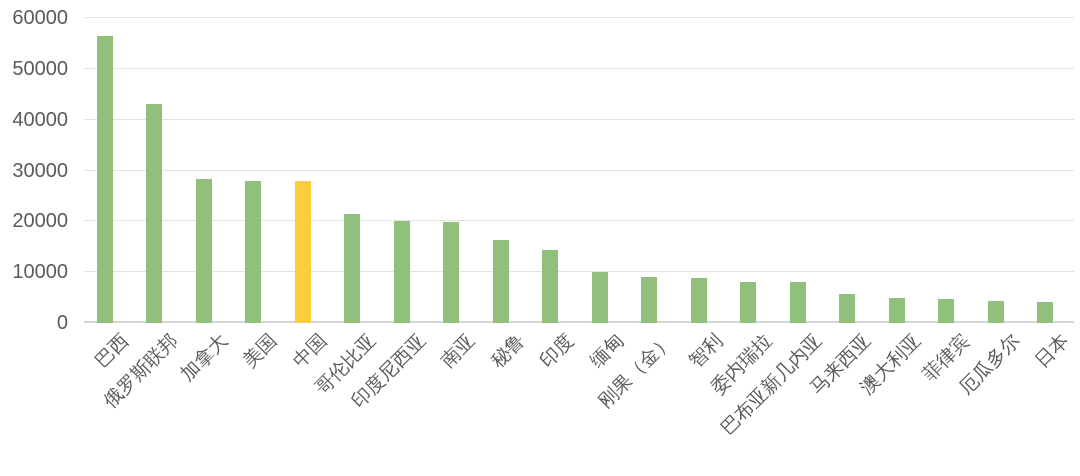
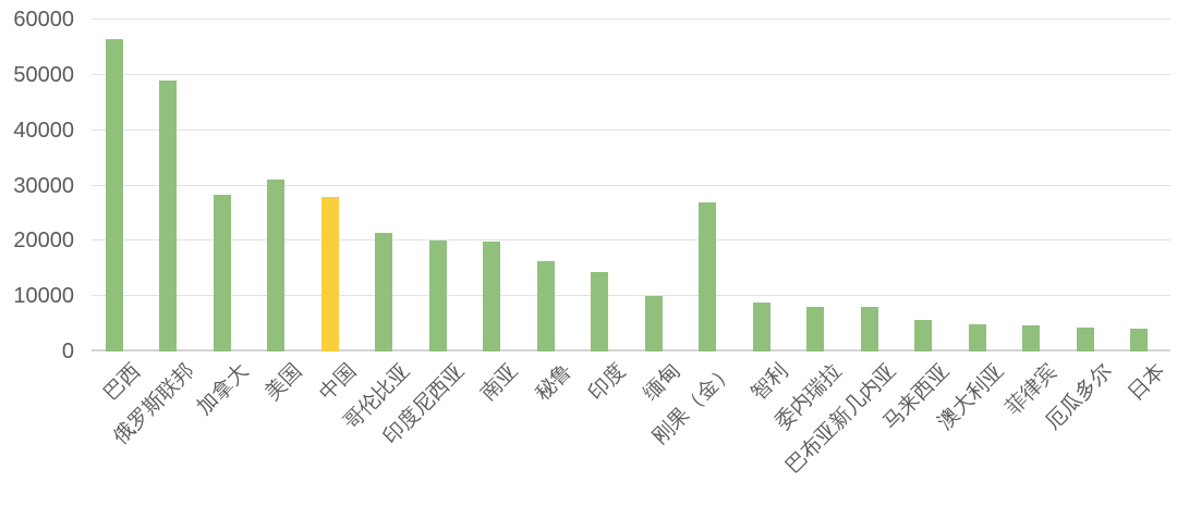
俄罗斯联邦: 43000 -> 49000
美国: 28000 -> 31000
刚果（金）: 9000 -> 27000
